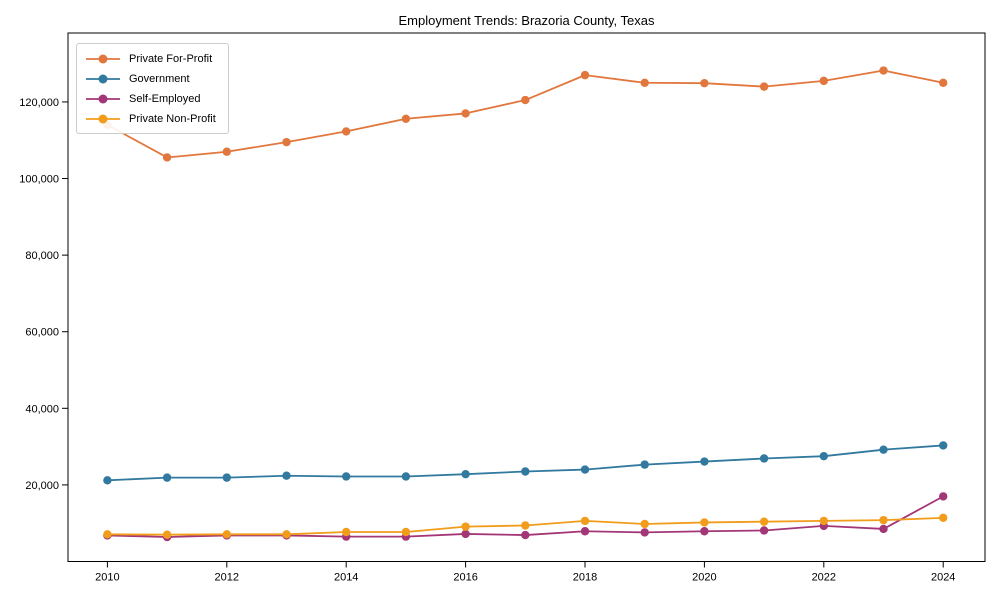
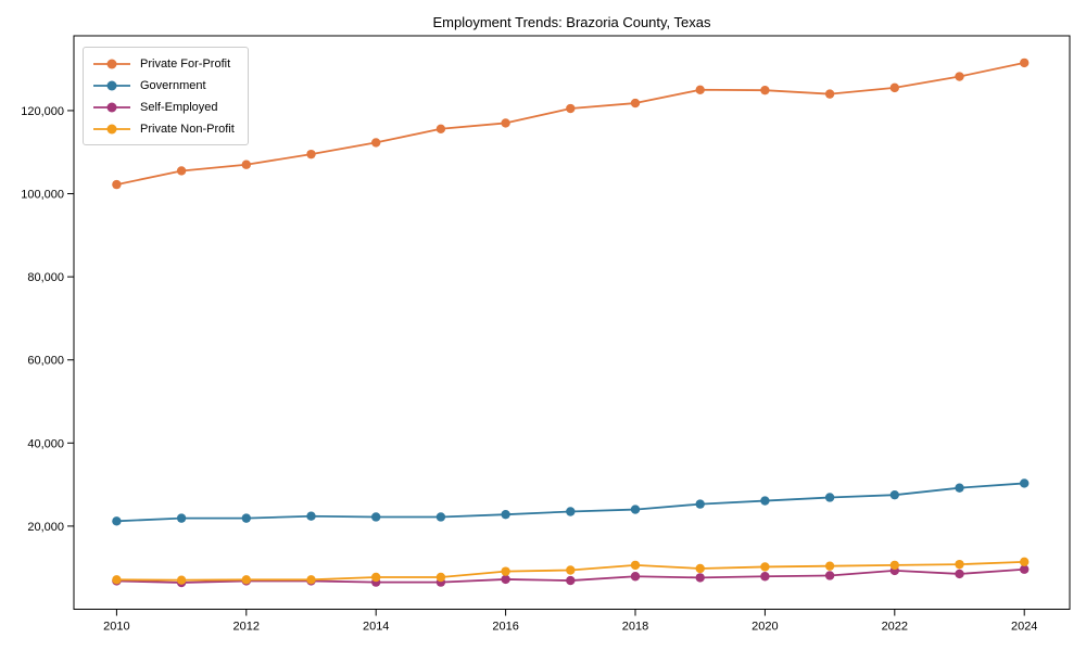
Private For-Profit/2010: 114000 -> 102000
Private For-Profit/2018: 127000 -> 122000
Private For-Profit/2024: 125000 -> 132000
Self-Employed/2024: 17000 -> 10000
